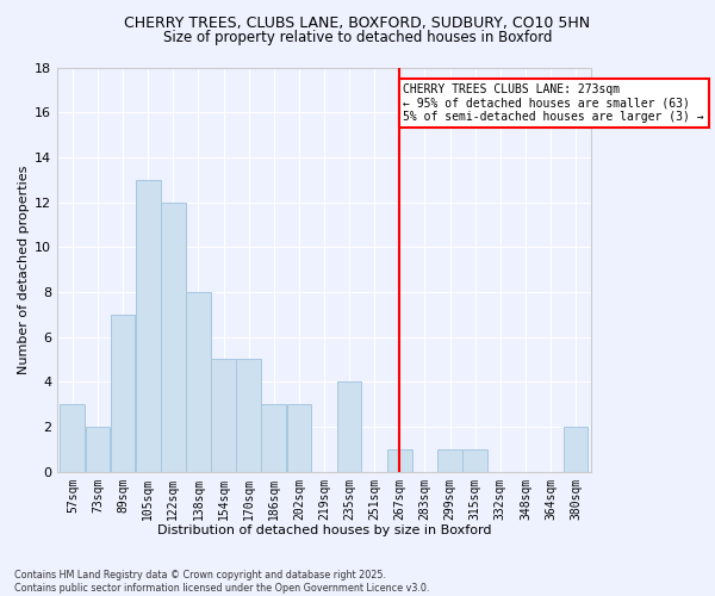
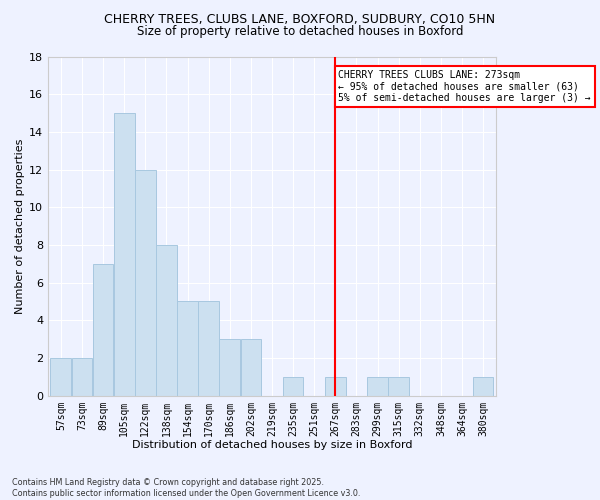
57sqm: 3 -> 2
105sqm: 13 -> 15
235sqm: 4 -> 1
380sqm: 2 -> 1
